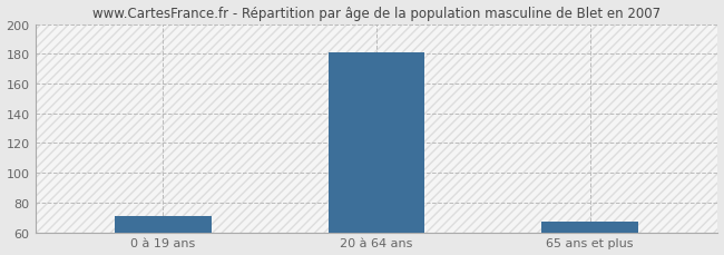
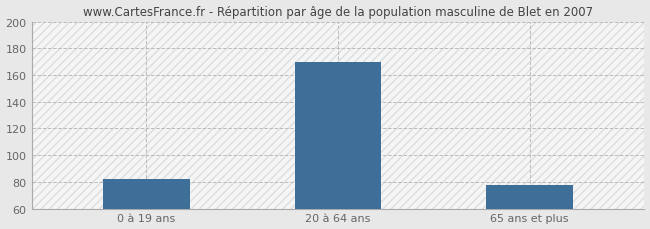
0 à 19 ans: 71 -> 82
20 à 64 ans: 181 -> 170
65 ans et plus: 67 -> 78
